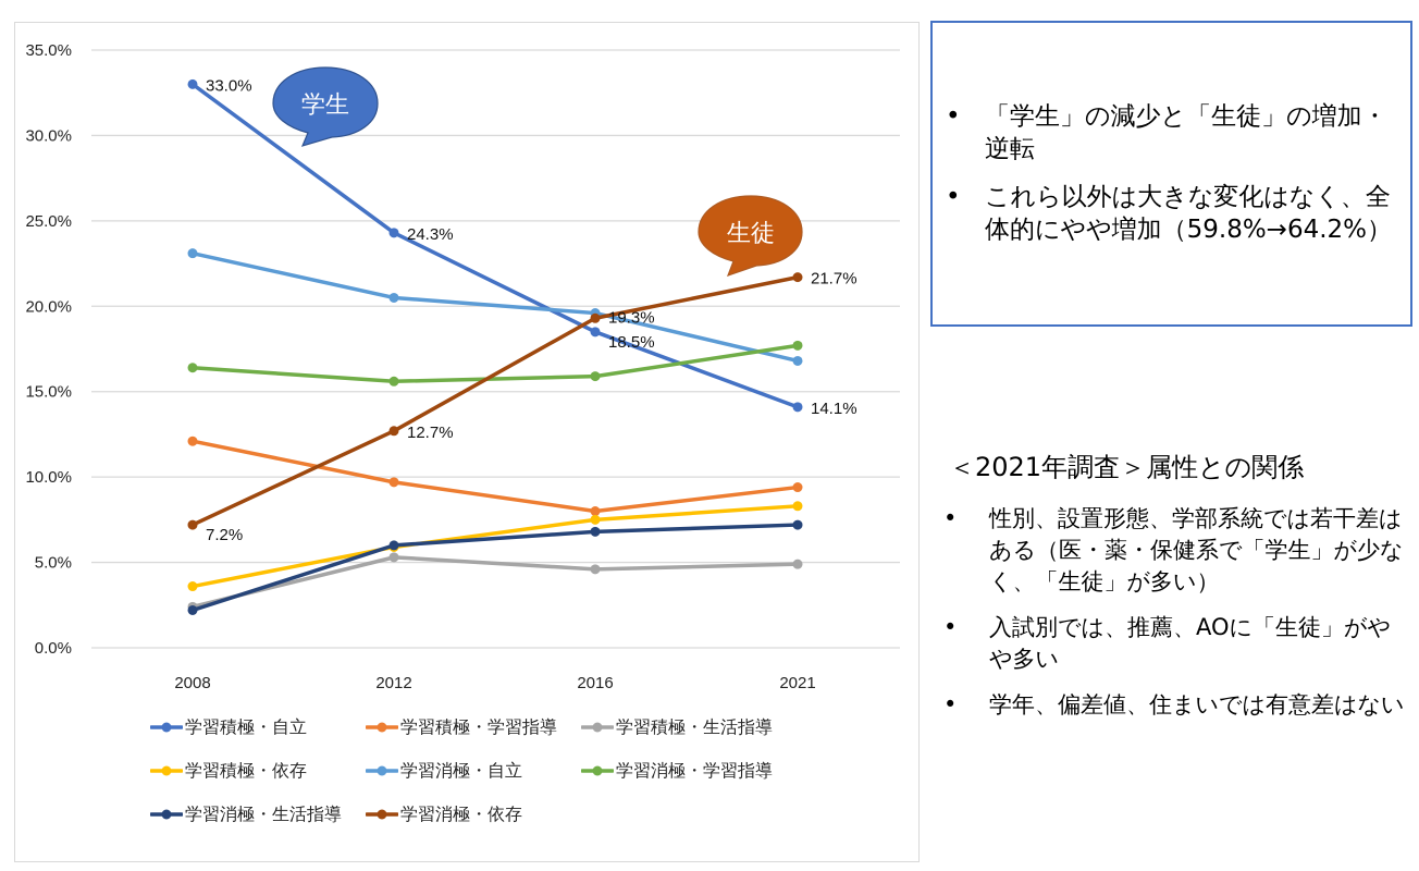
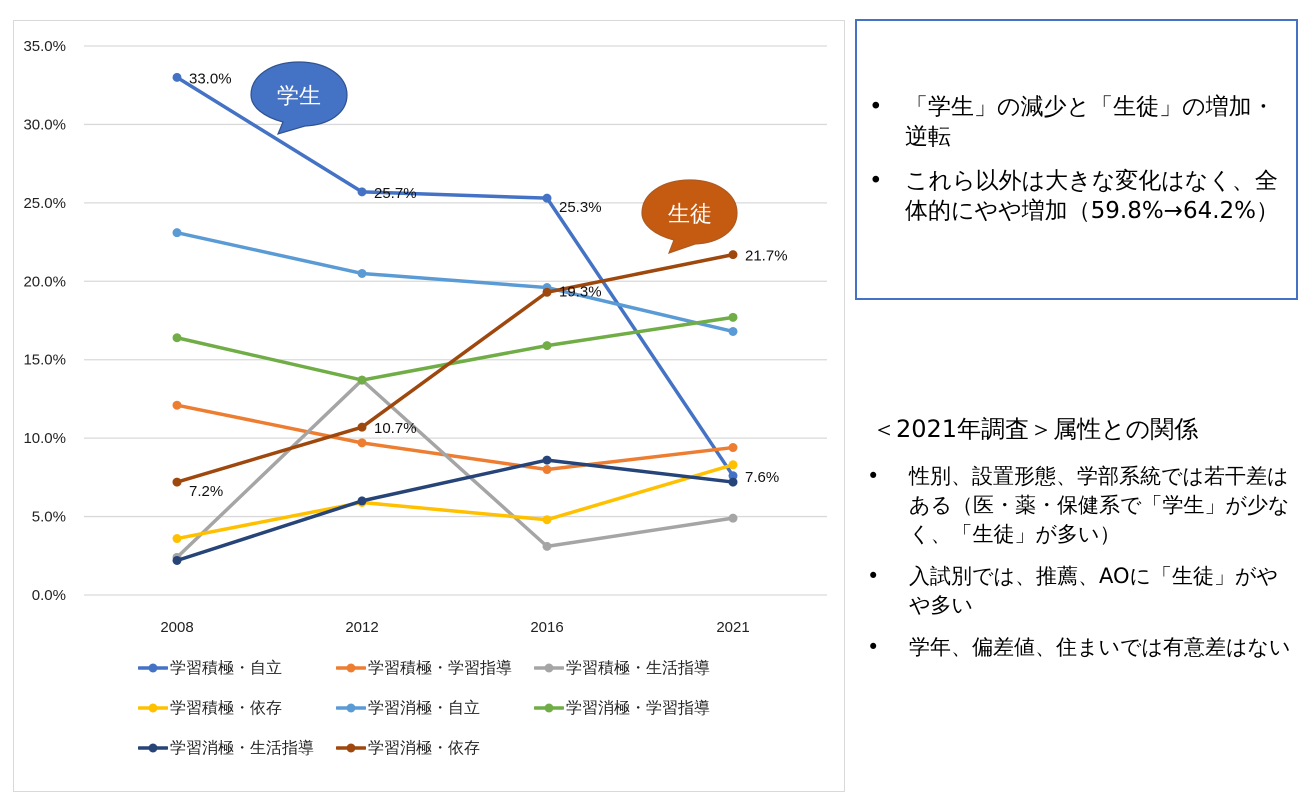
学習積極・自立/2012: 24.3% -> 25.7%
学習積極・生活指導/2012: 5.3% -> 13.7%
学習消極・学習指導/2012: 15.6% -> 13.7%
学習消極・依存/2012: 12.7% -> 10.7%
学習積極・自立/2016: 18.5% -> 25.3%
学習積極・生活指導/2016: 4.6% -> 3.1%
学習積極・依存/2016: 7.5% -> 4.8%
学習消極・生活指導/2016: 6.8% -> 8.6%
学習積極・自立/2021: 14.1% -> 7.6%
